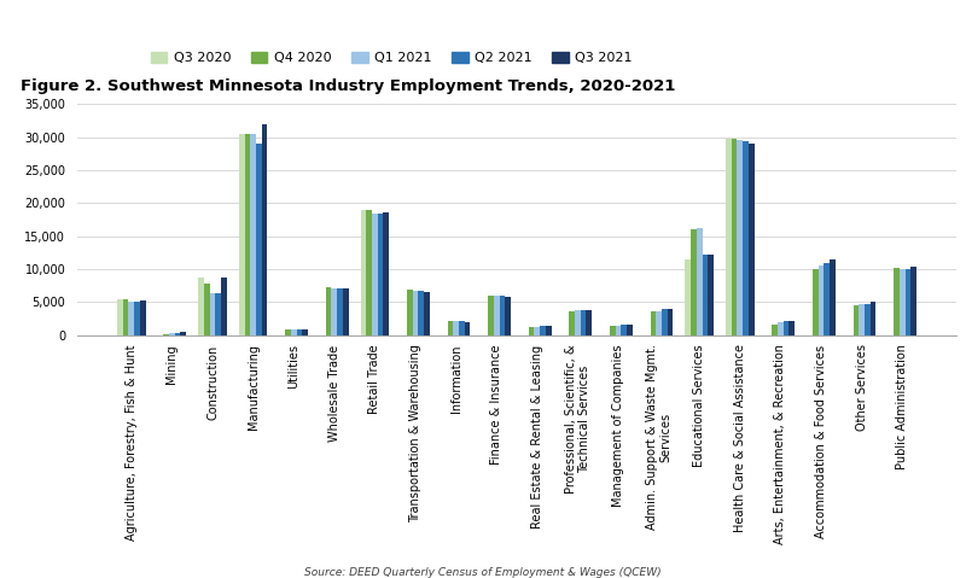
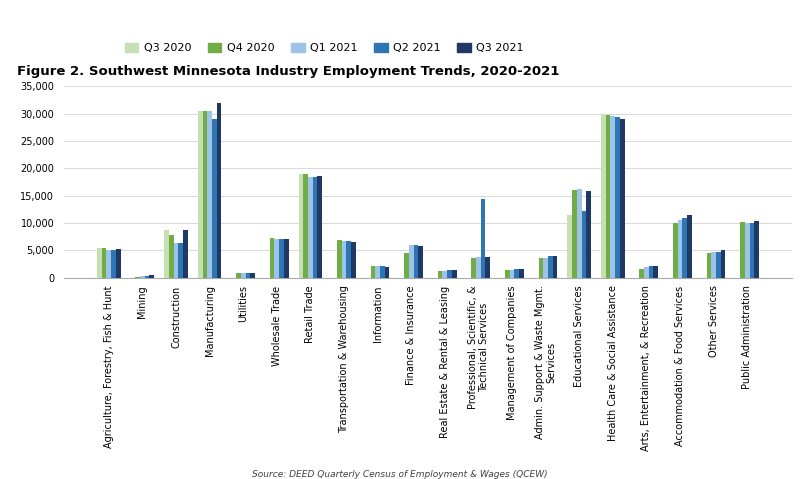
Q4 2020/Finance & Insurance: 6,000 -> 4,600
Q2 2021/Professional, Scientific, & Technical Services: 3,800 -> 14,400
Q3 2021/Educational Services: 12,200 -> 15,800
